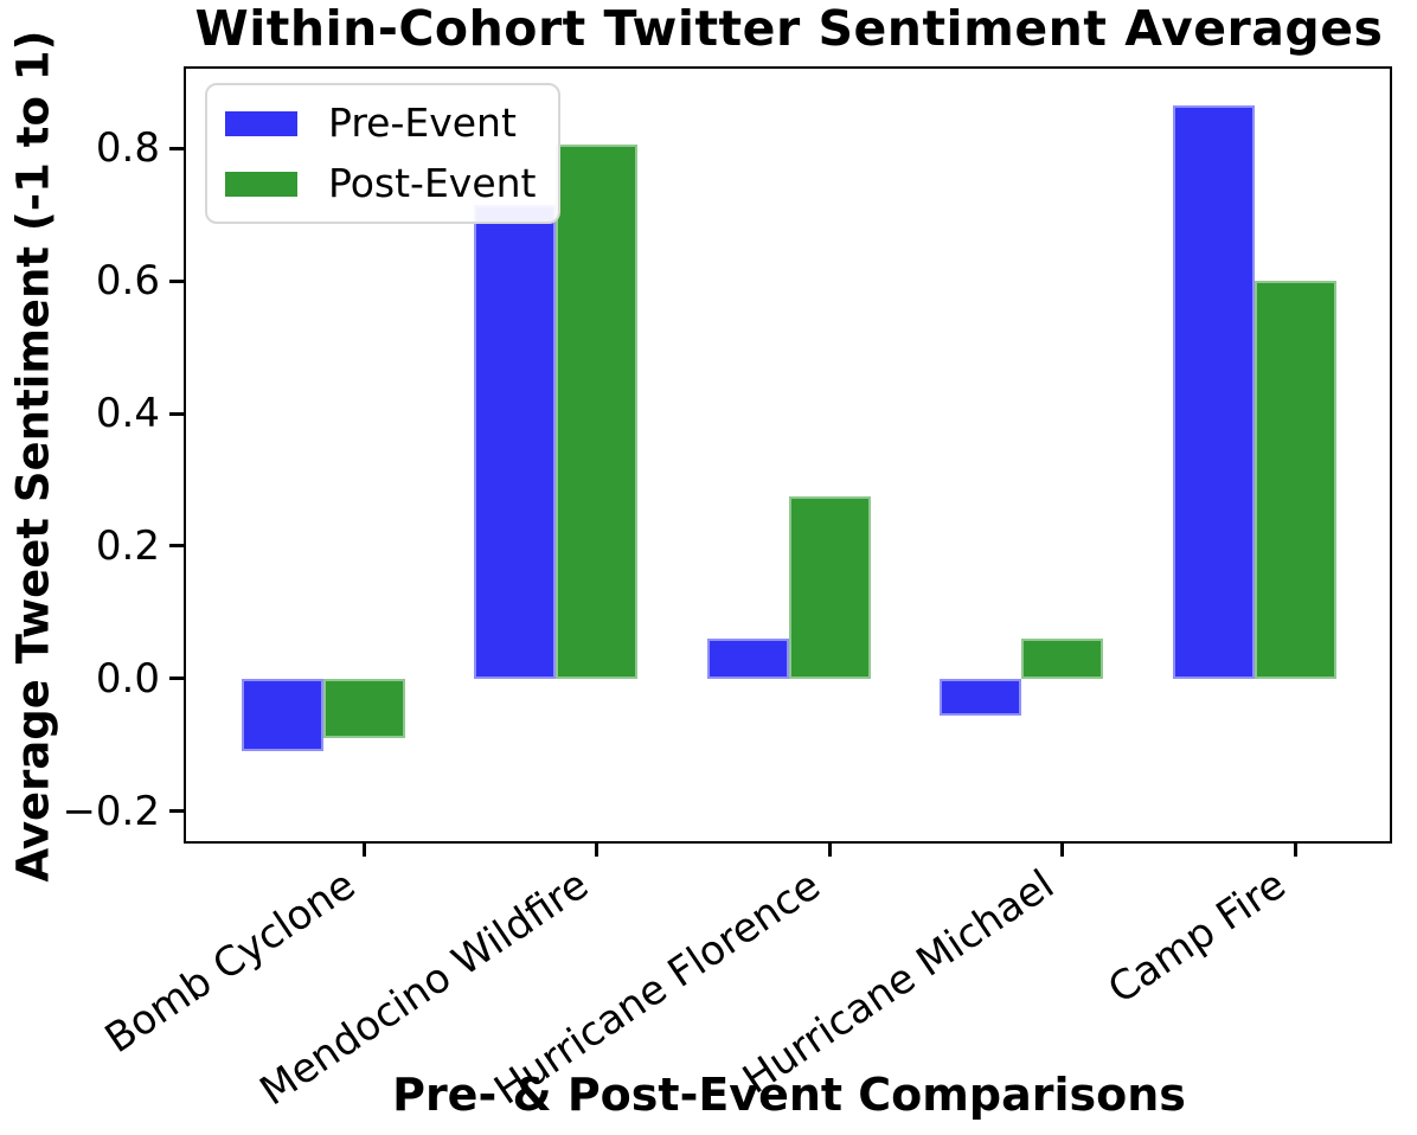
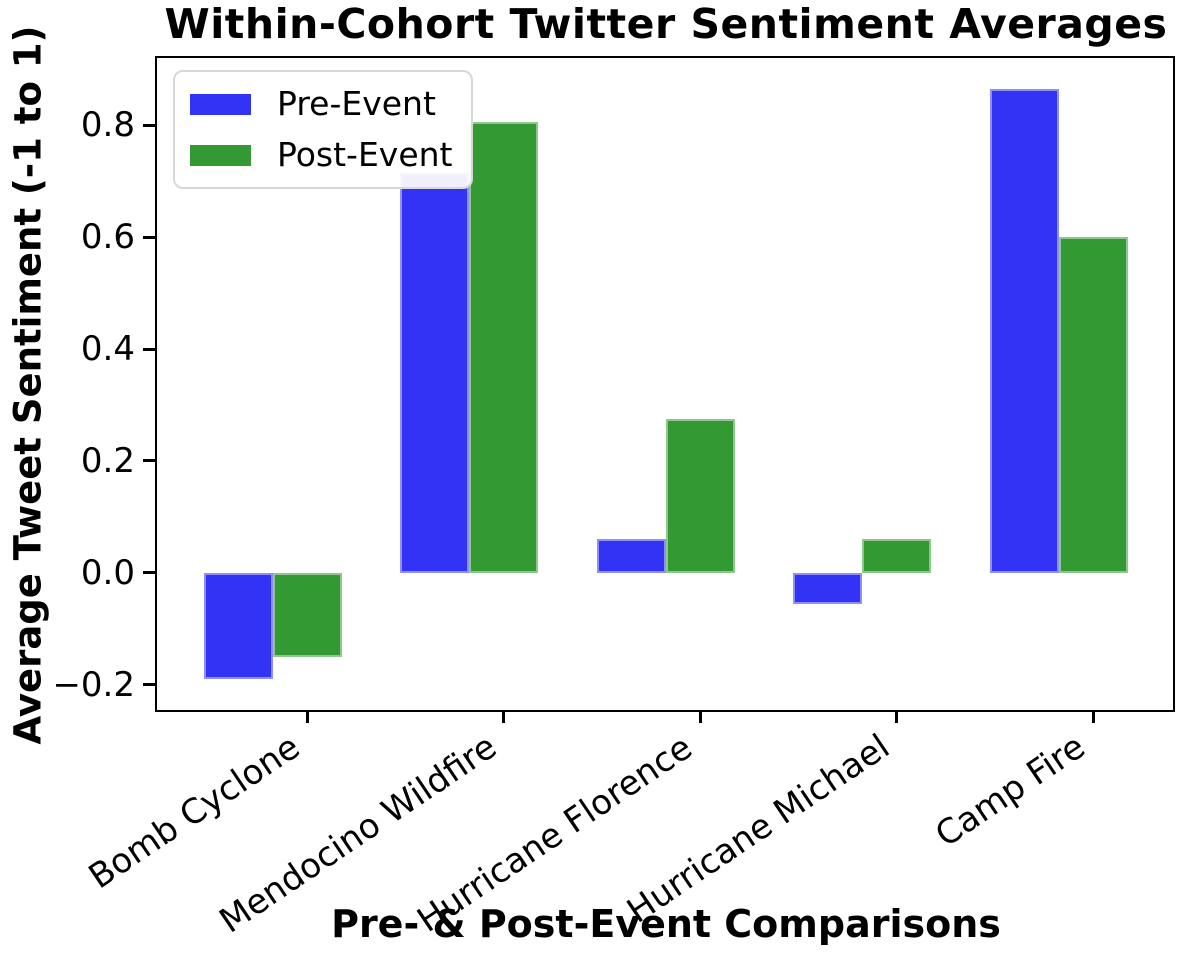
Pre-Event/Bomb Cyclone: -0.11 -> -0.19
Post-Event/Bomb Cyclone: -0.09 -> -0.15
